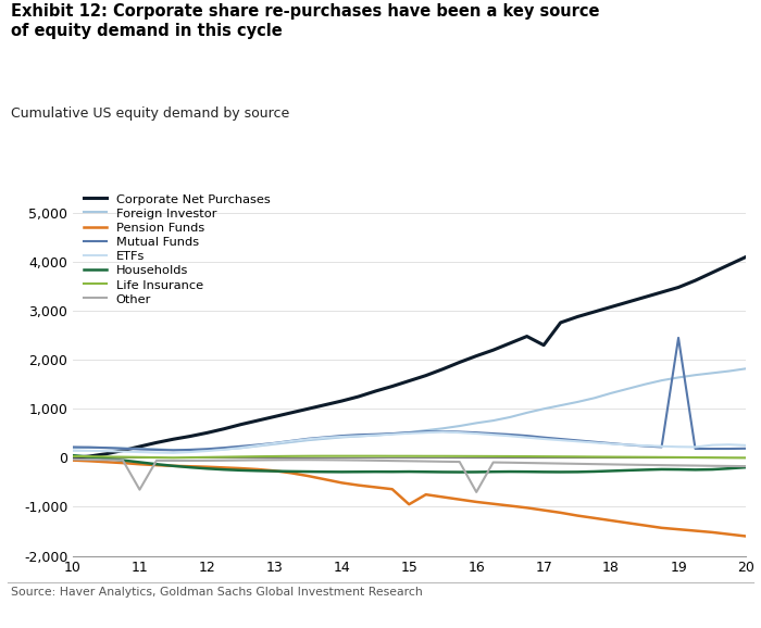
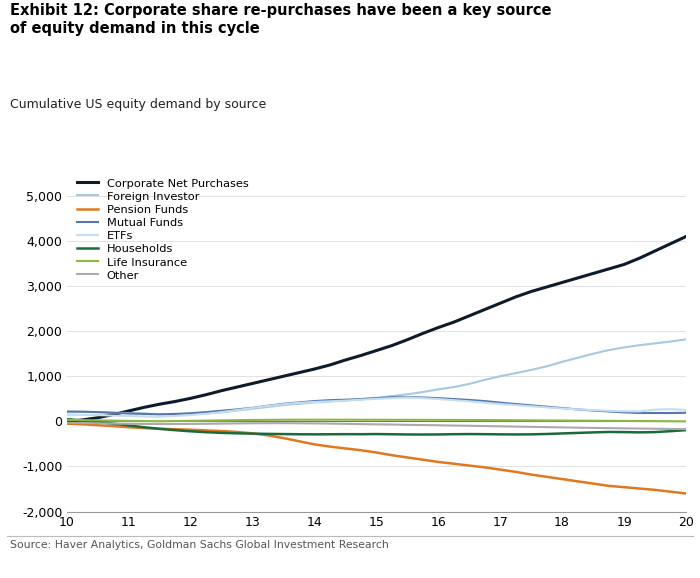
Other/11: -650 -> -50
Pension Funds/15: -950 -> -690
Other/16: -700 -> -90
Corporate Net Purchases/17: 2,300 -> 2,620
Mutual Funds/19: 2,450 -> 200
